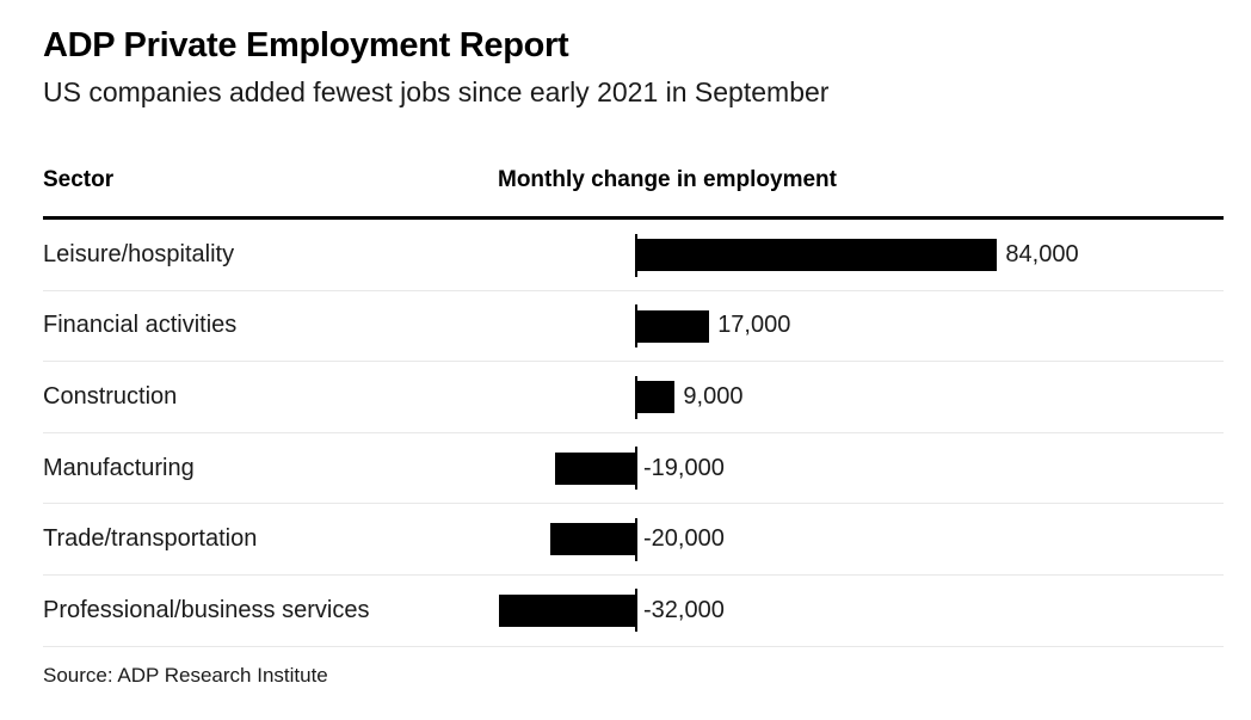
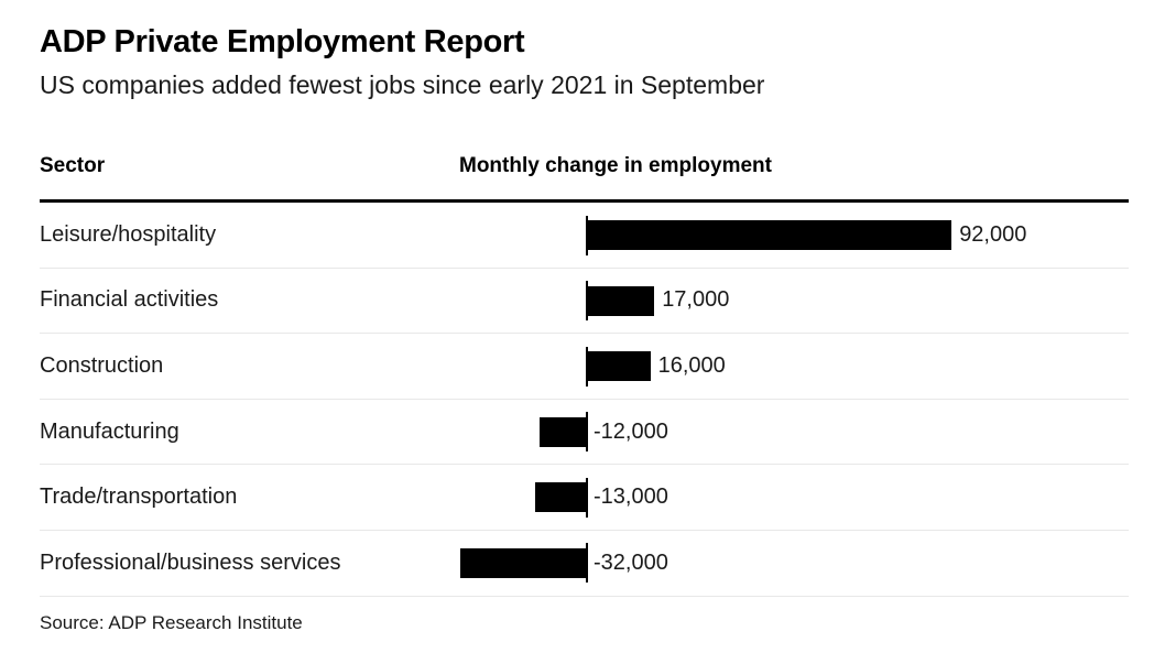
Leisure/hospitality: 84,000 -> 92,000
Construction: 9,000 -> 16,000
Manufacturing: -19,000 -> -12,000
Trade/transportation: -20,000 -> -13,000
